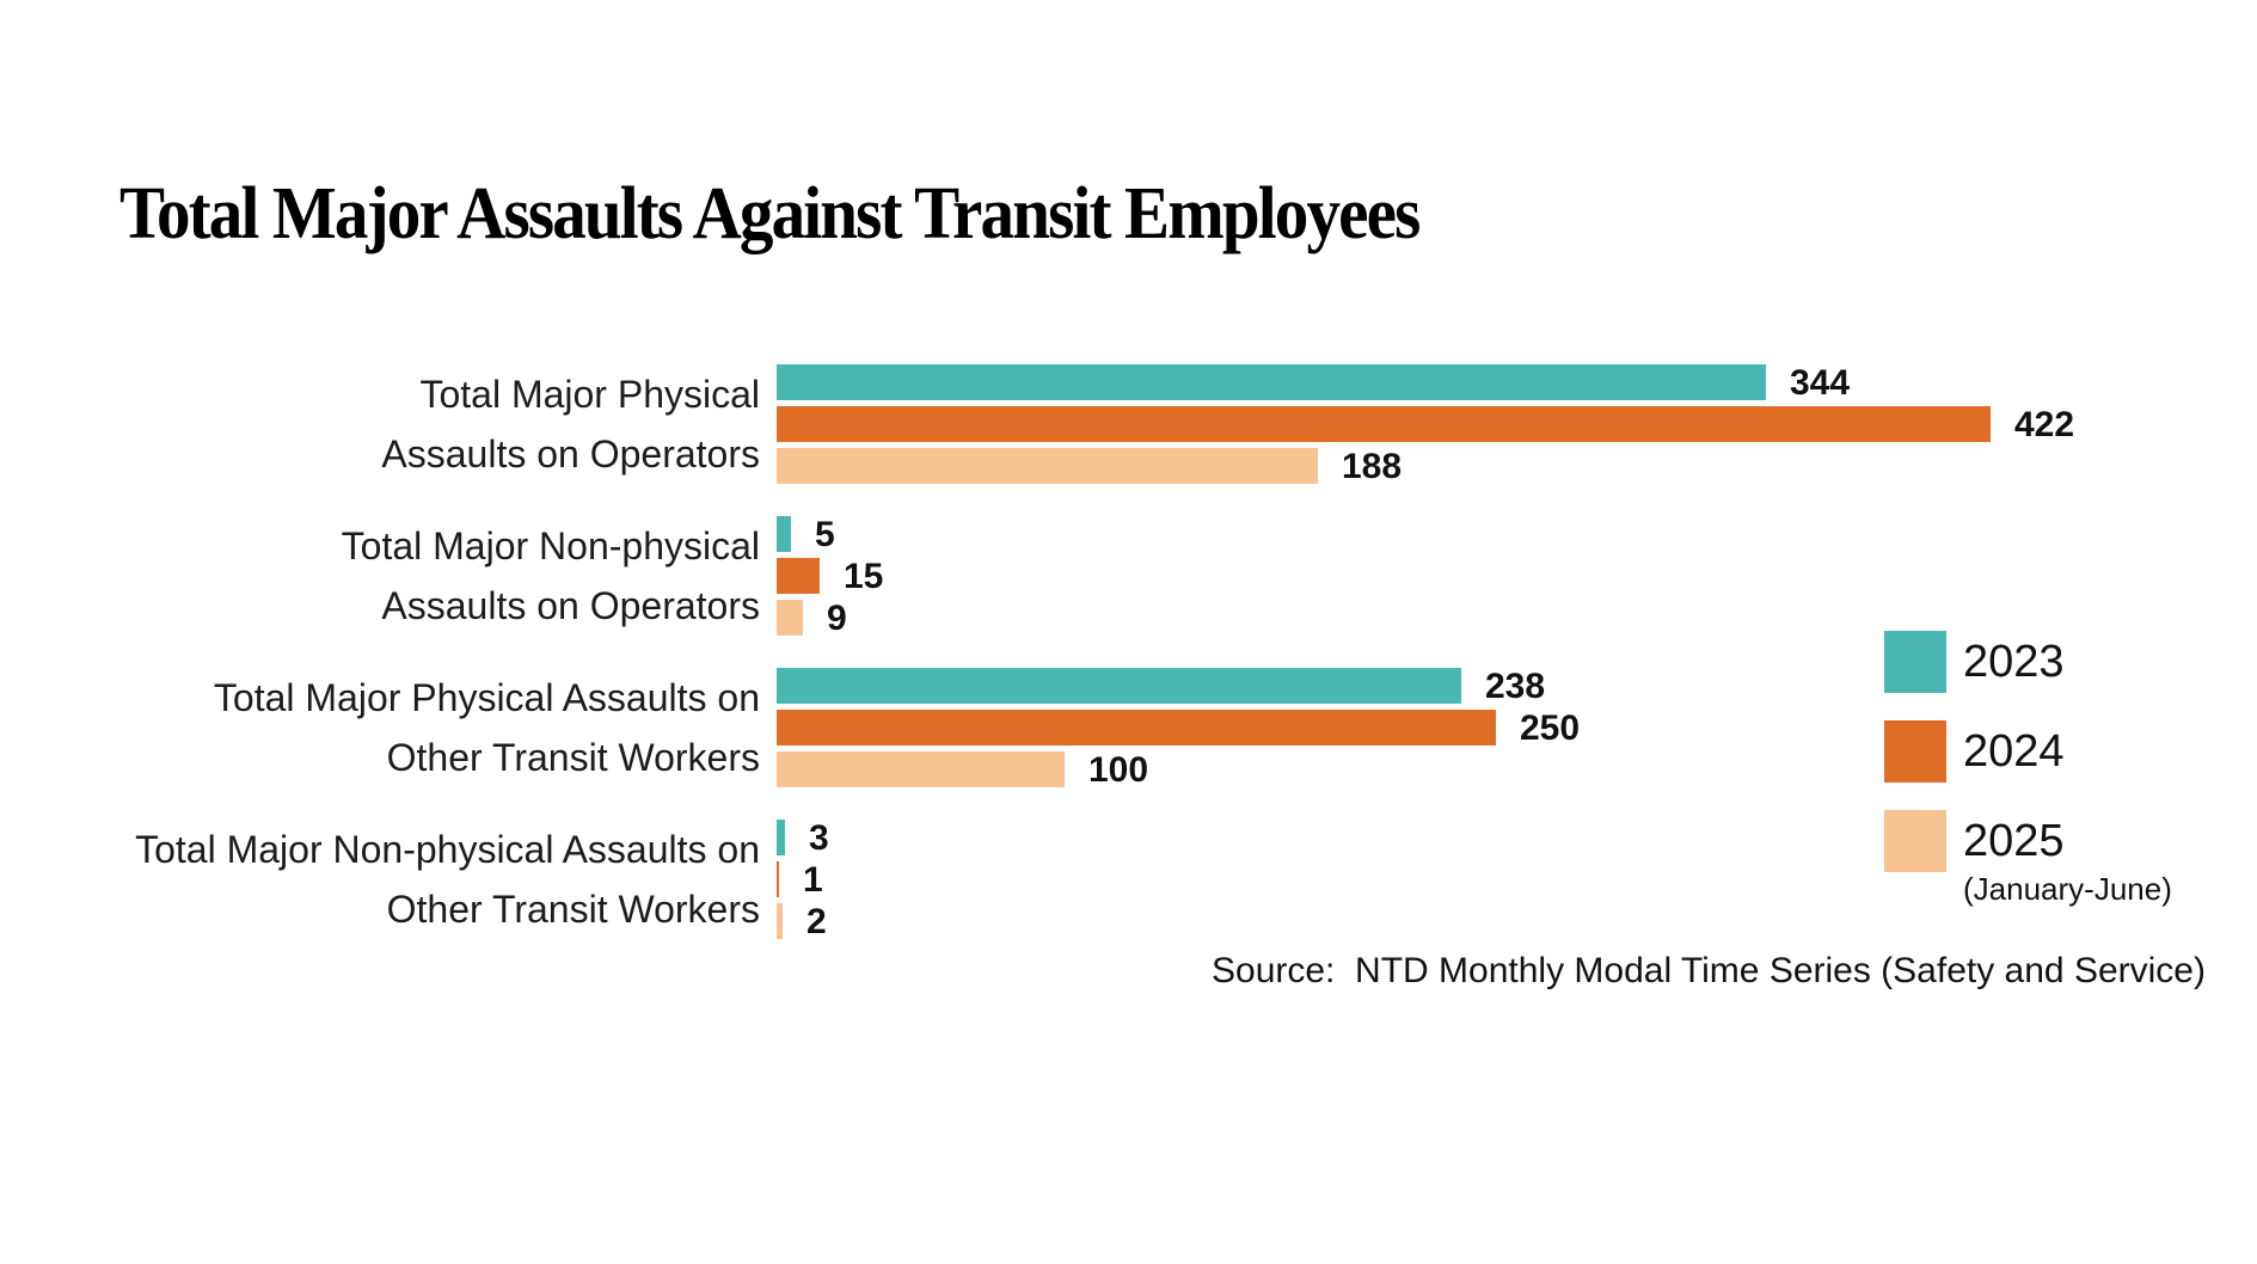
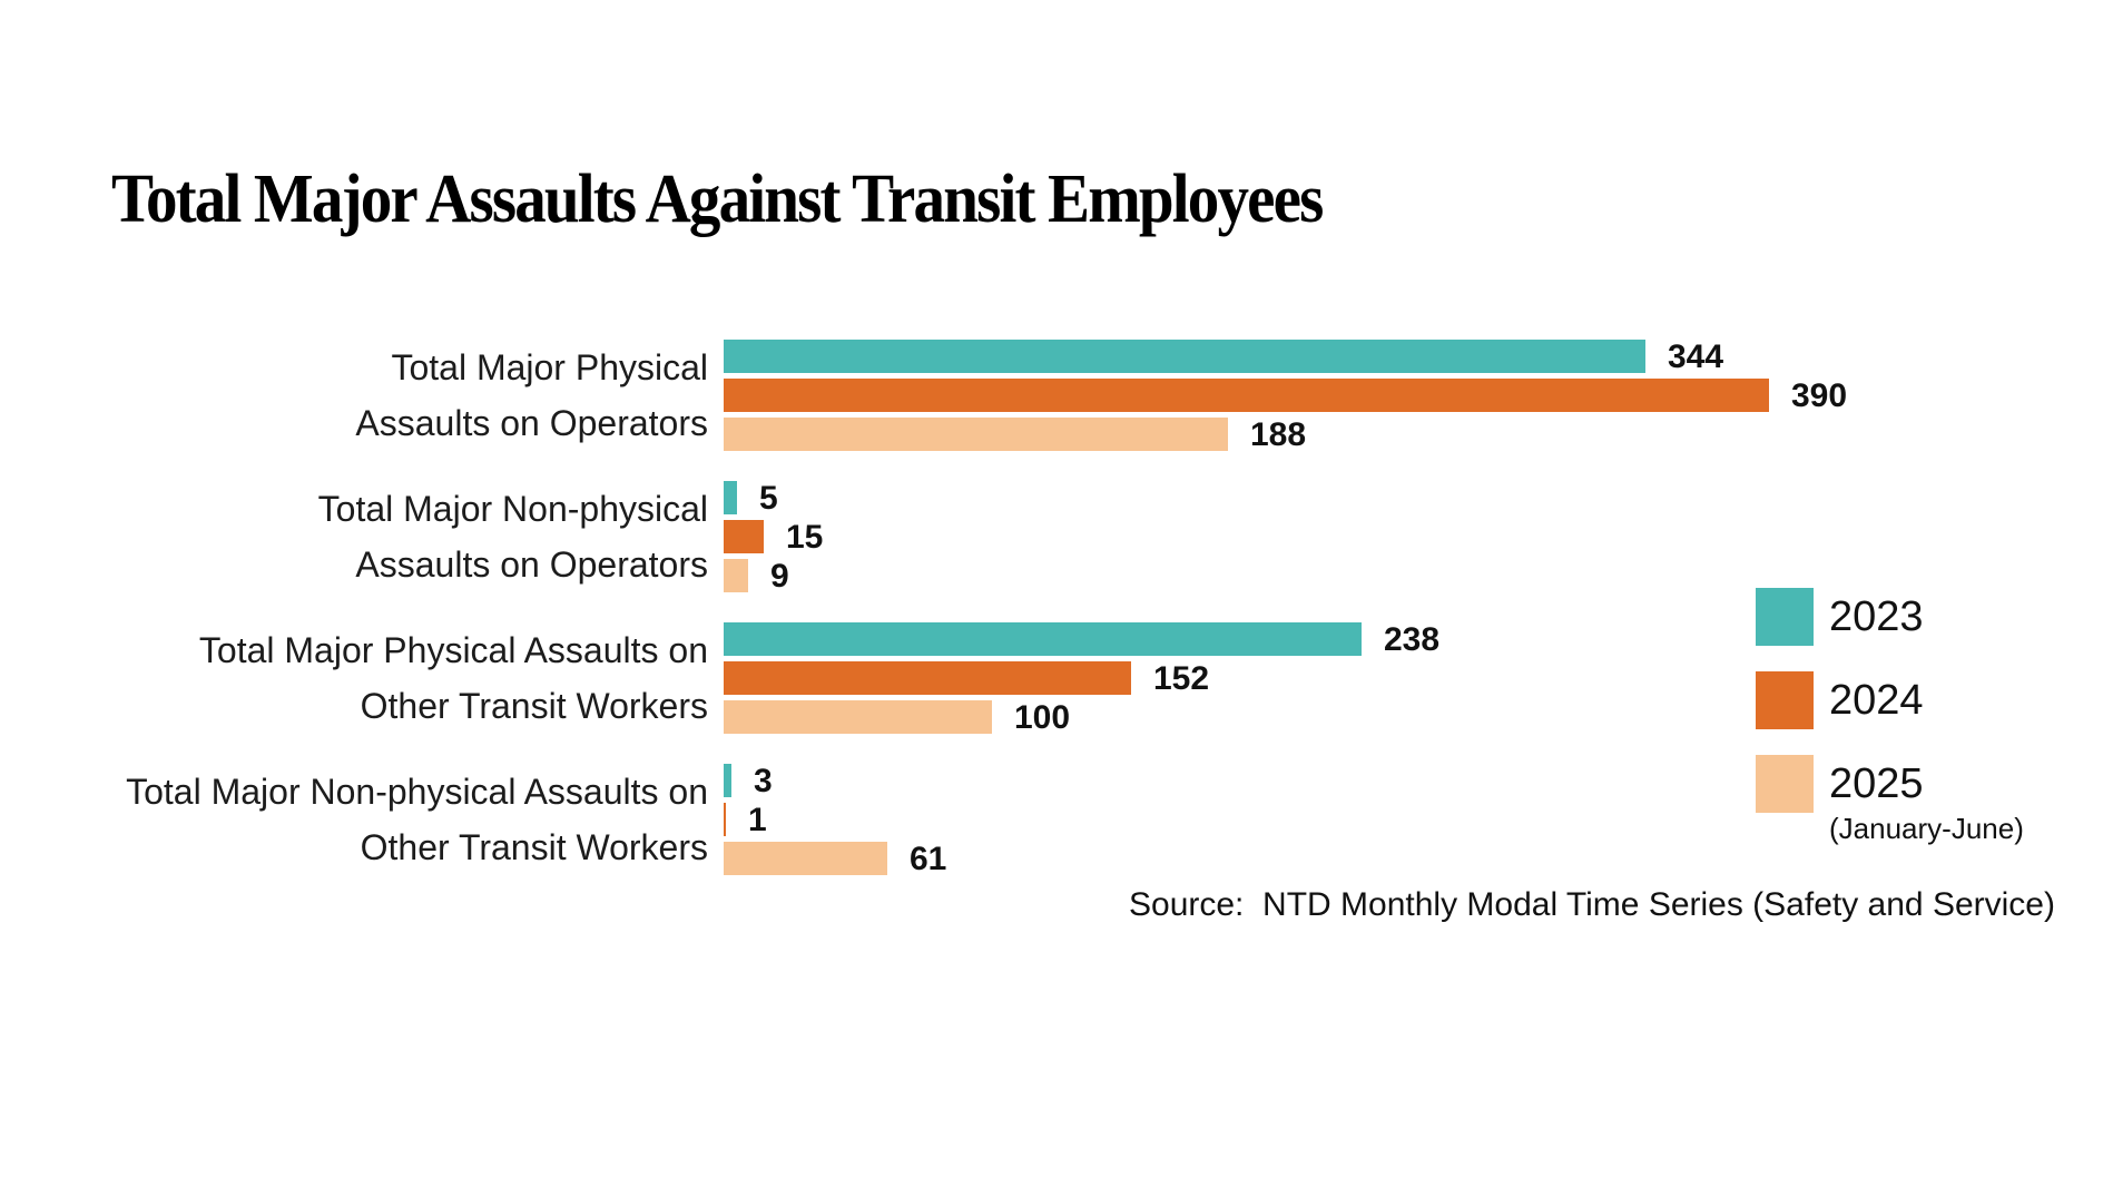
2024/Total Major Physical Assaults on Operators: 422 -> 390
2024/Total Major Physical Assaults on Other Transit Workers: 250 -> 152
2025 (January-June)/Total Major Non-physical Assaults on Other Transit Workers: 2 -> 61
